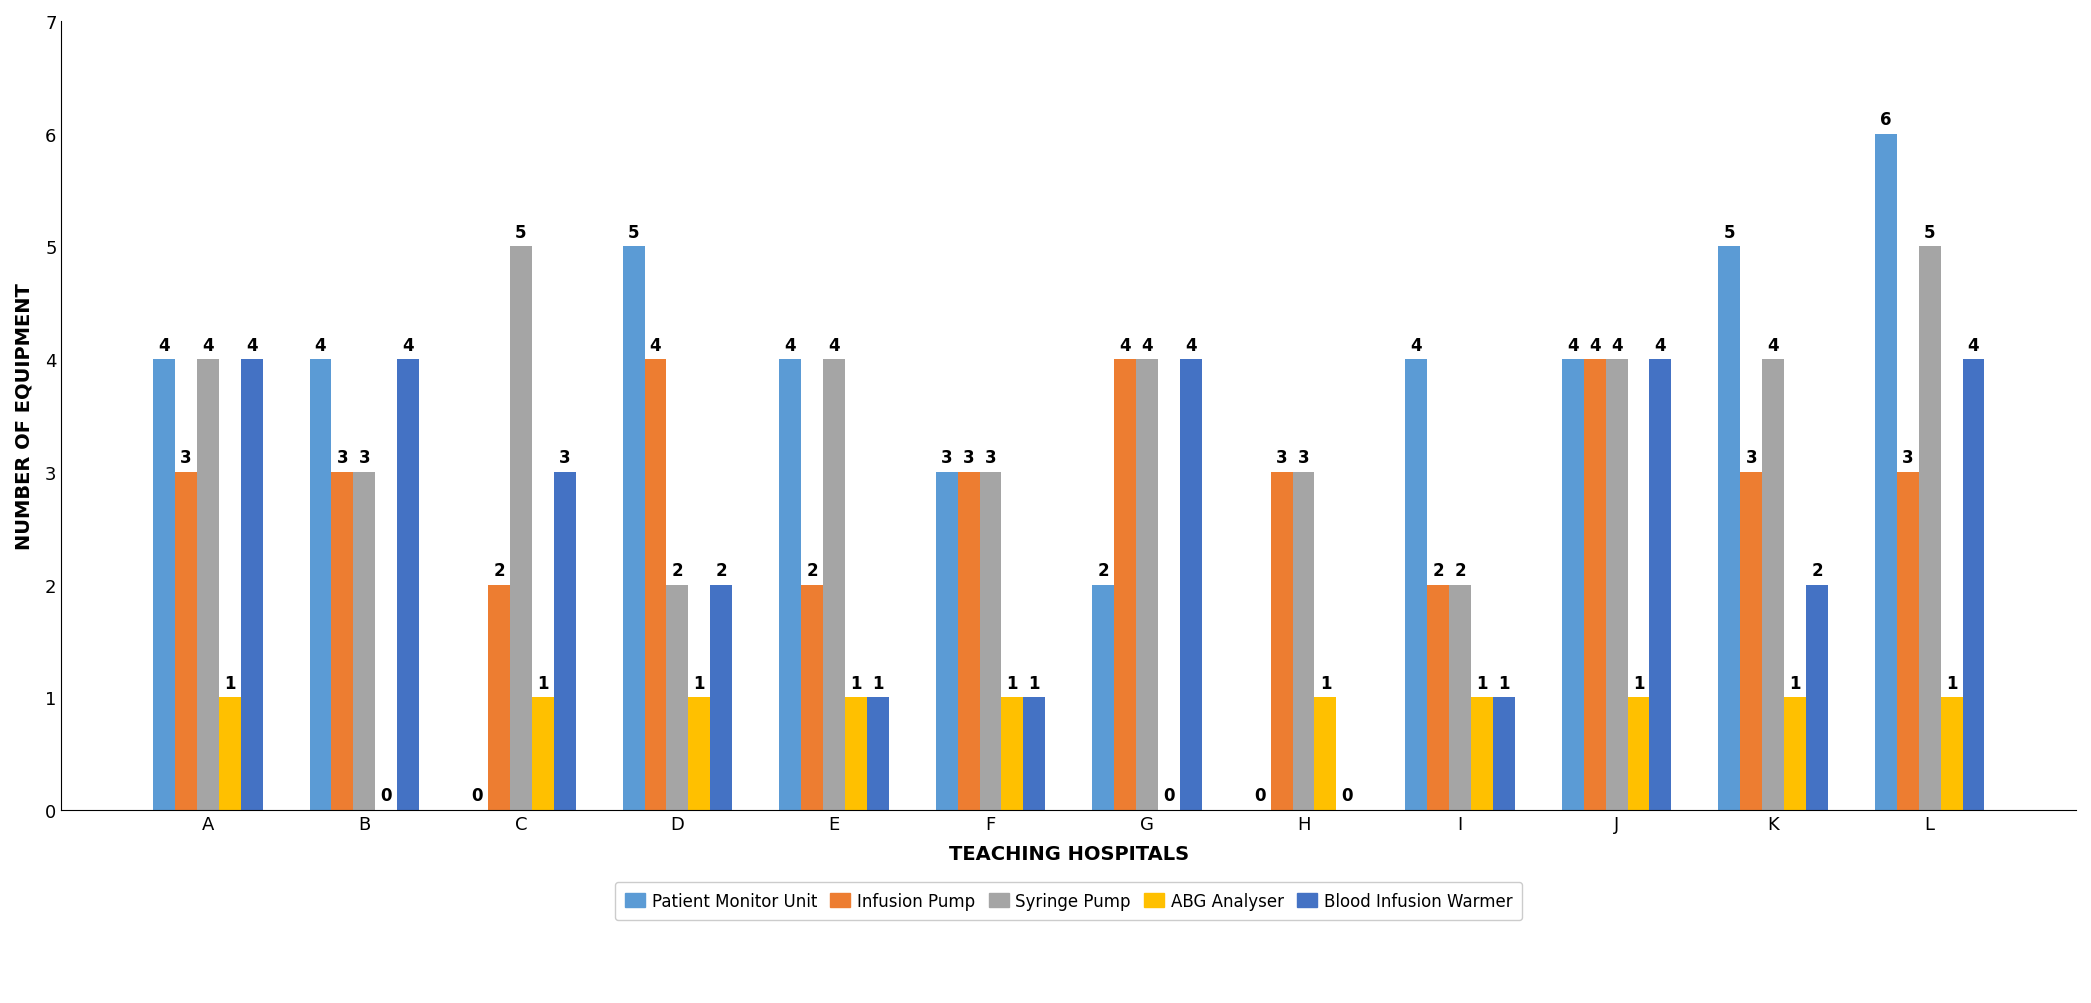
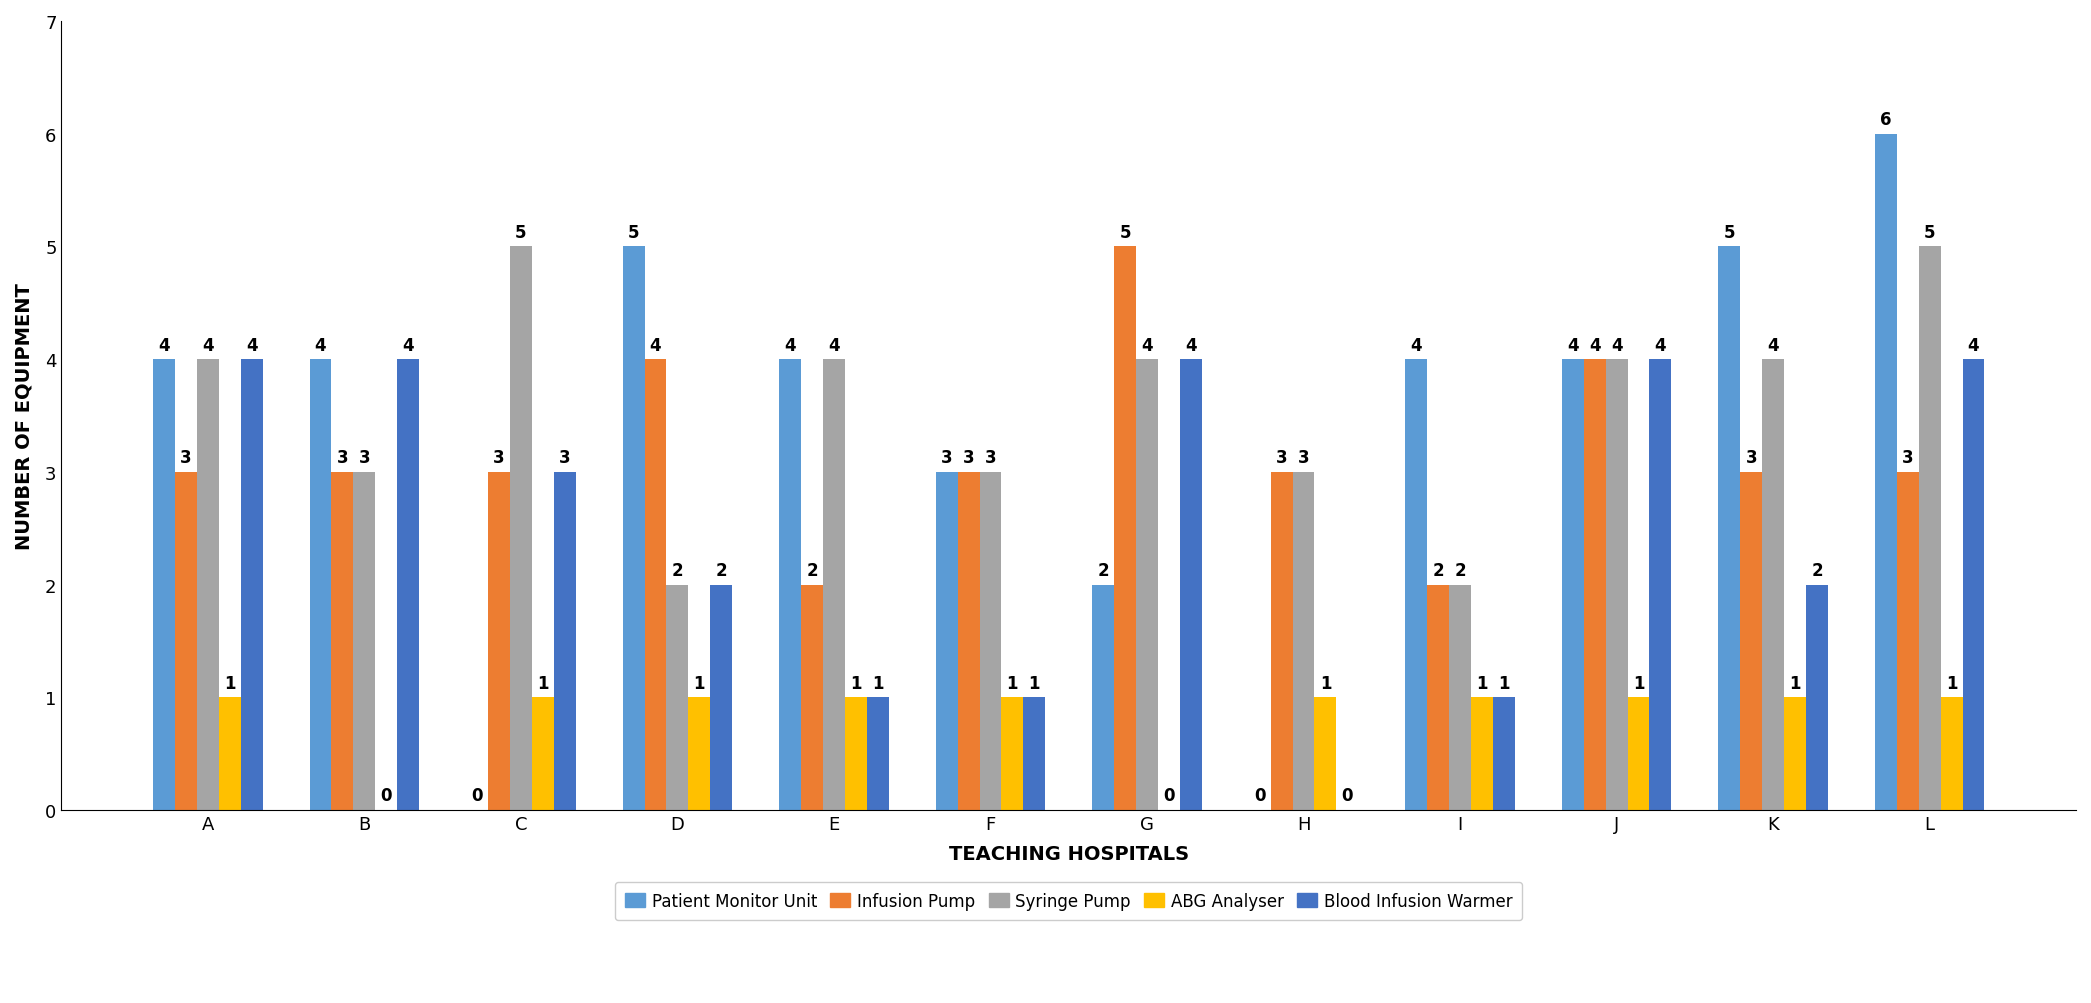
Infusion Pump/C: 2 -> 3
Infusion Pump/G: 4 -> 5
